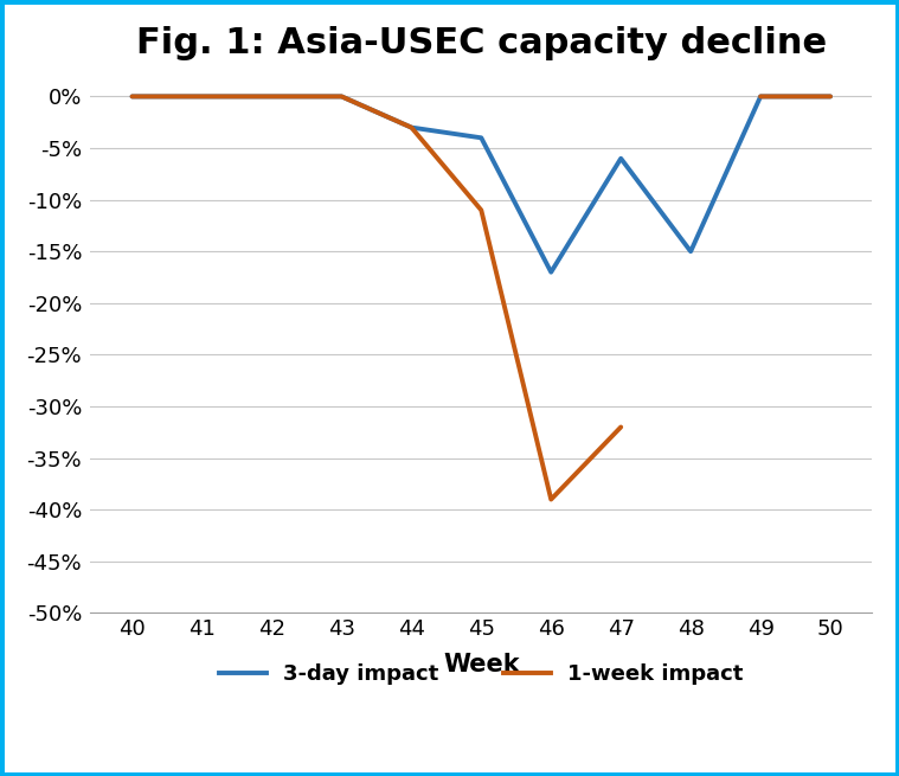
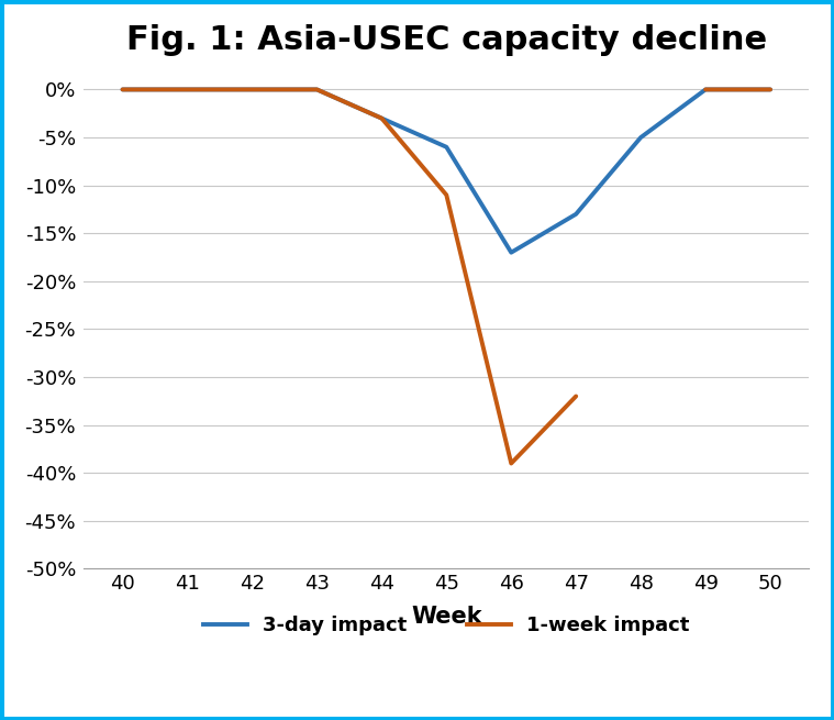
3-day impact/45: -4% -> -6%
3-day impact/47: -6% -> -13%
3-day impact/48: -15% -> -5%
